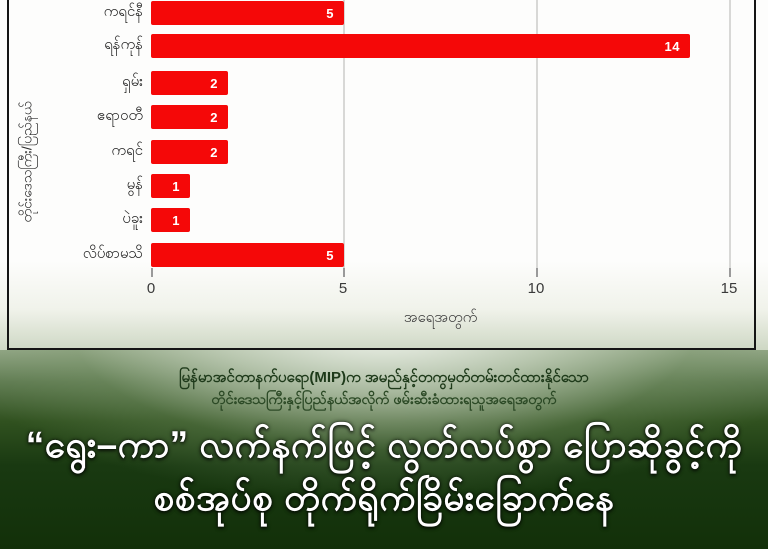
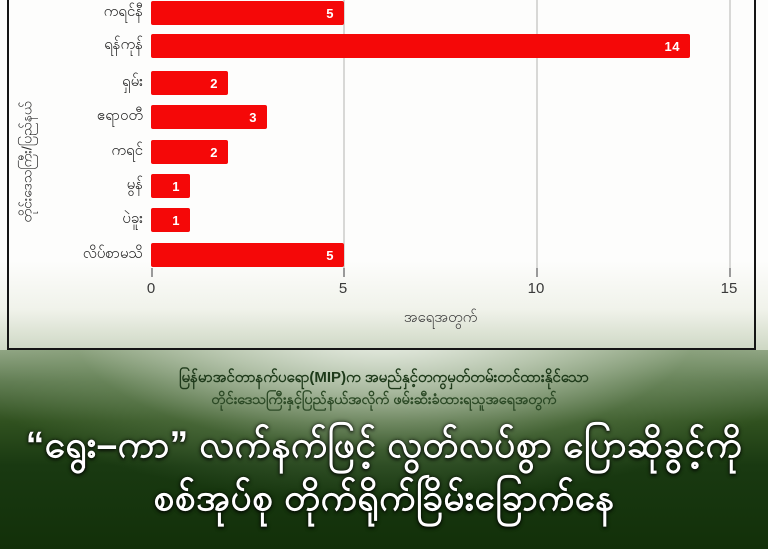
ဧရာဝတီ: 2 -> 3
